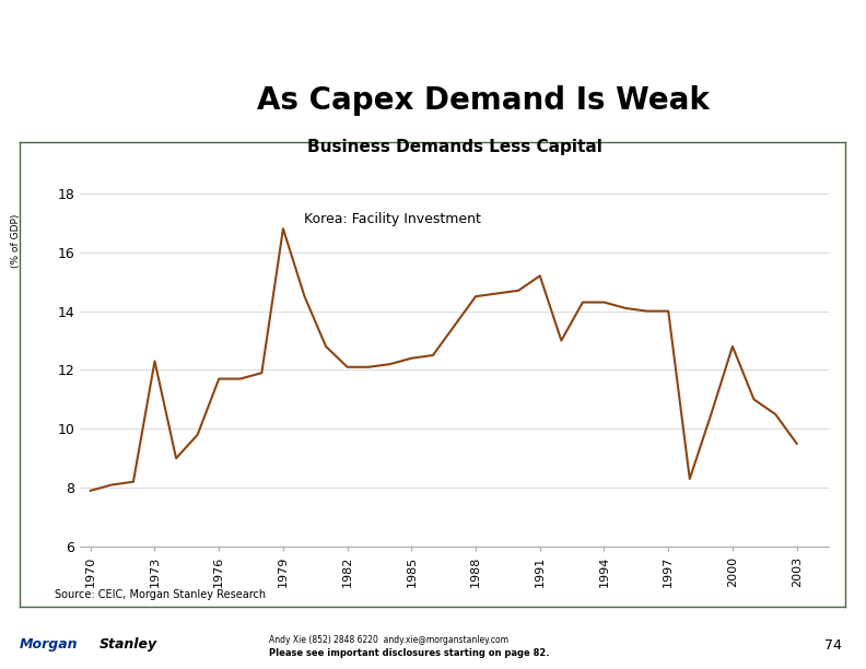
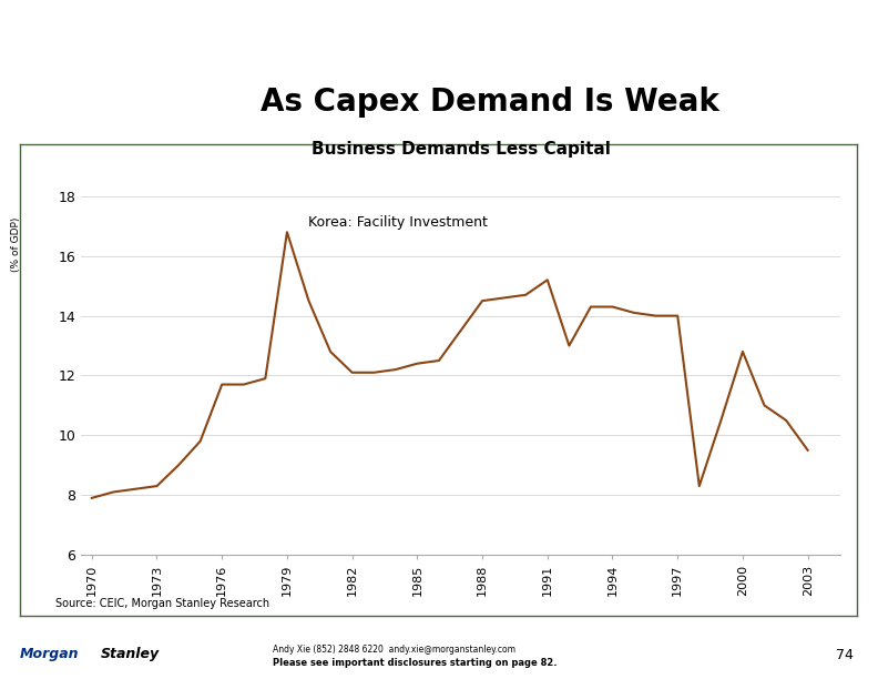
1973: 12.3 -> 8.3
